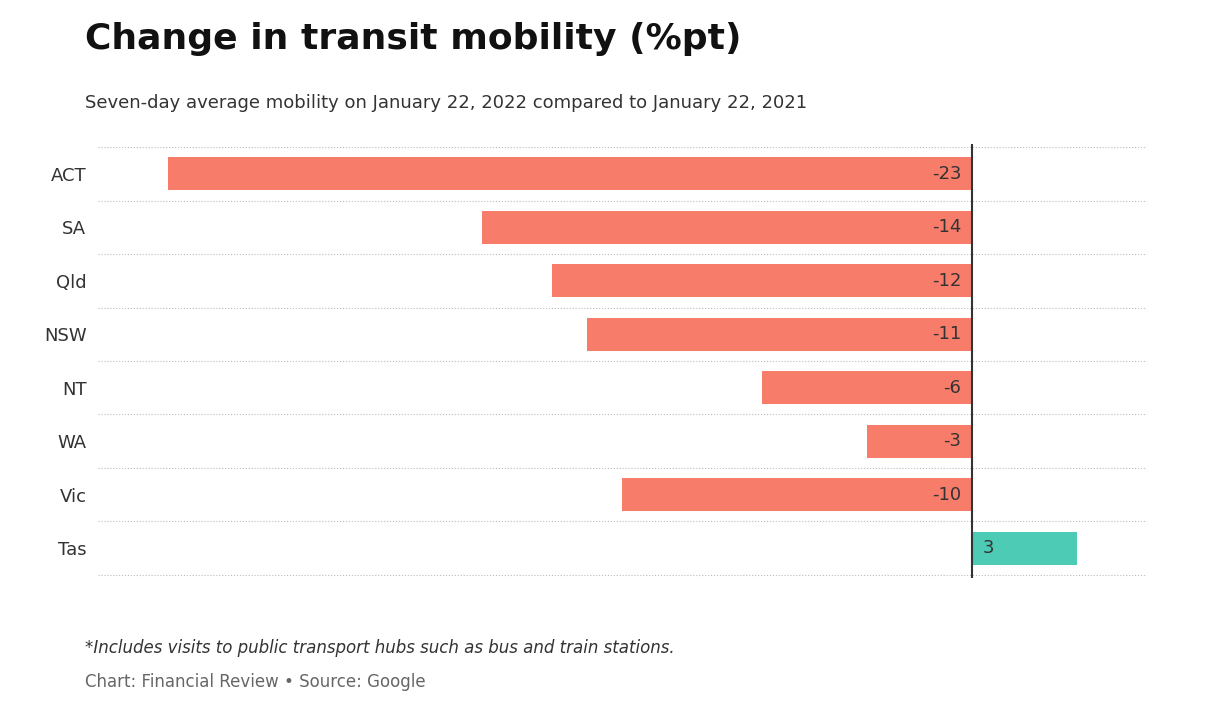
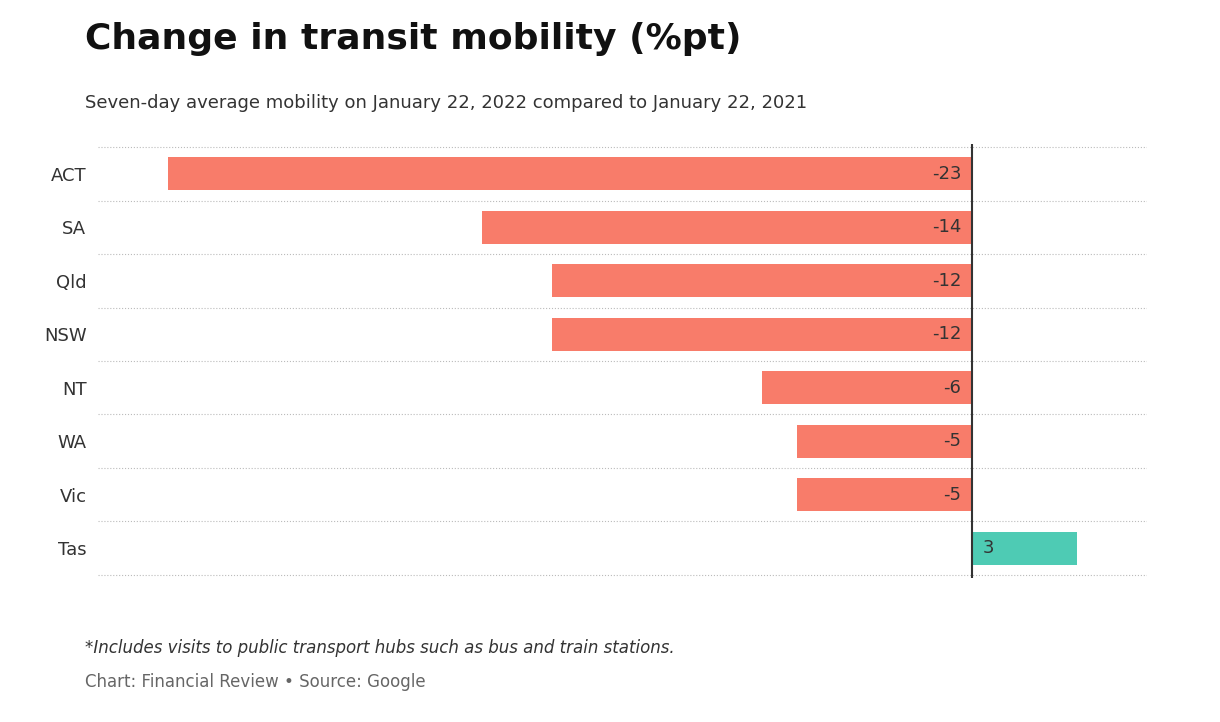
NSW: -11 -> -12
WA: -3 -> -5
Vic: -10 -> -5
